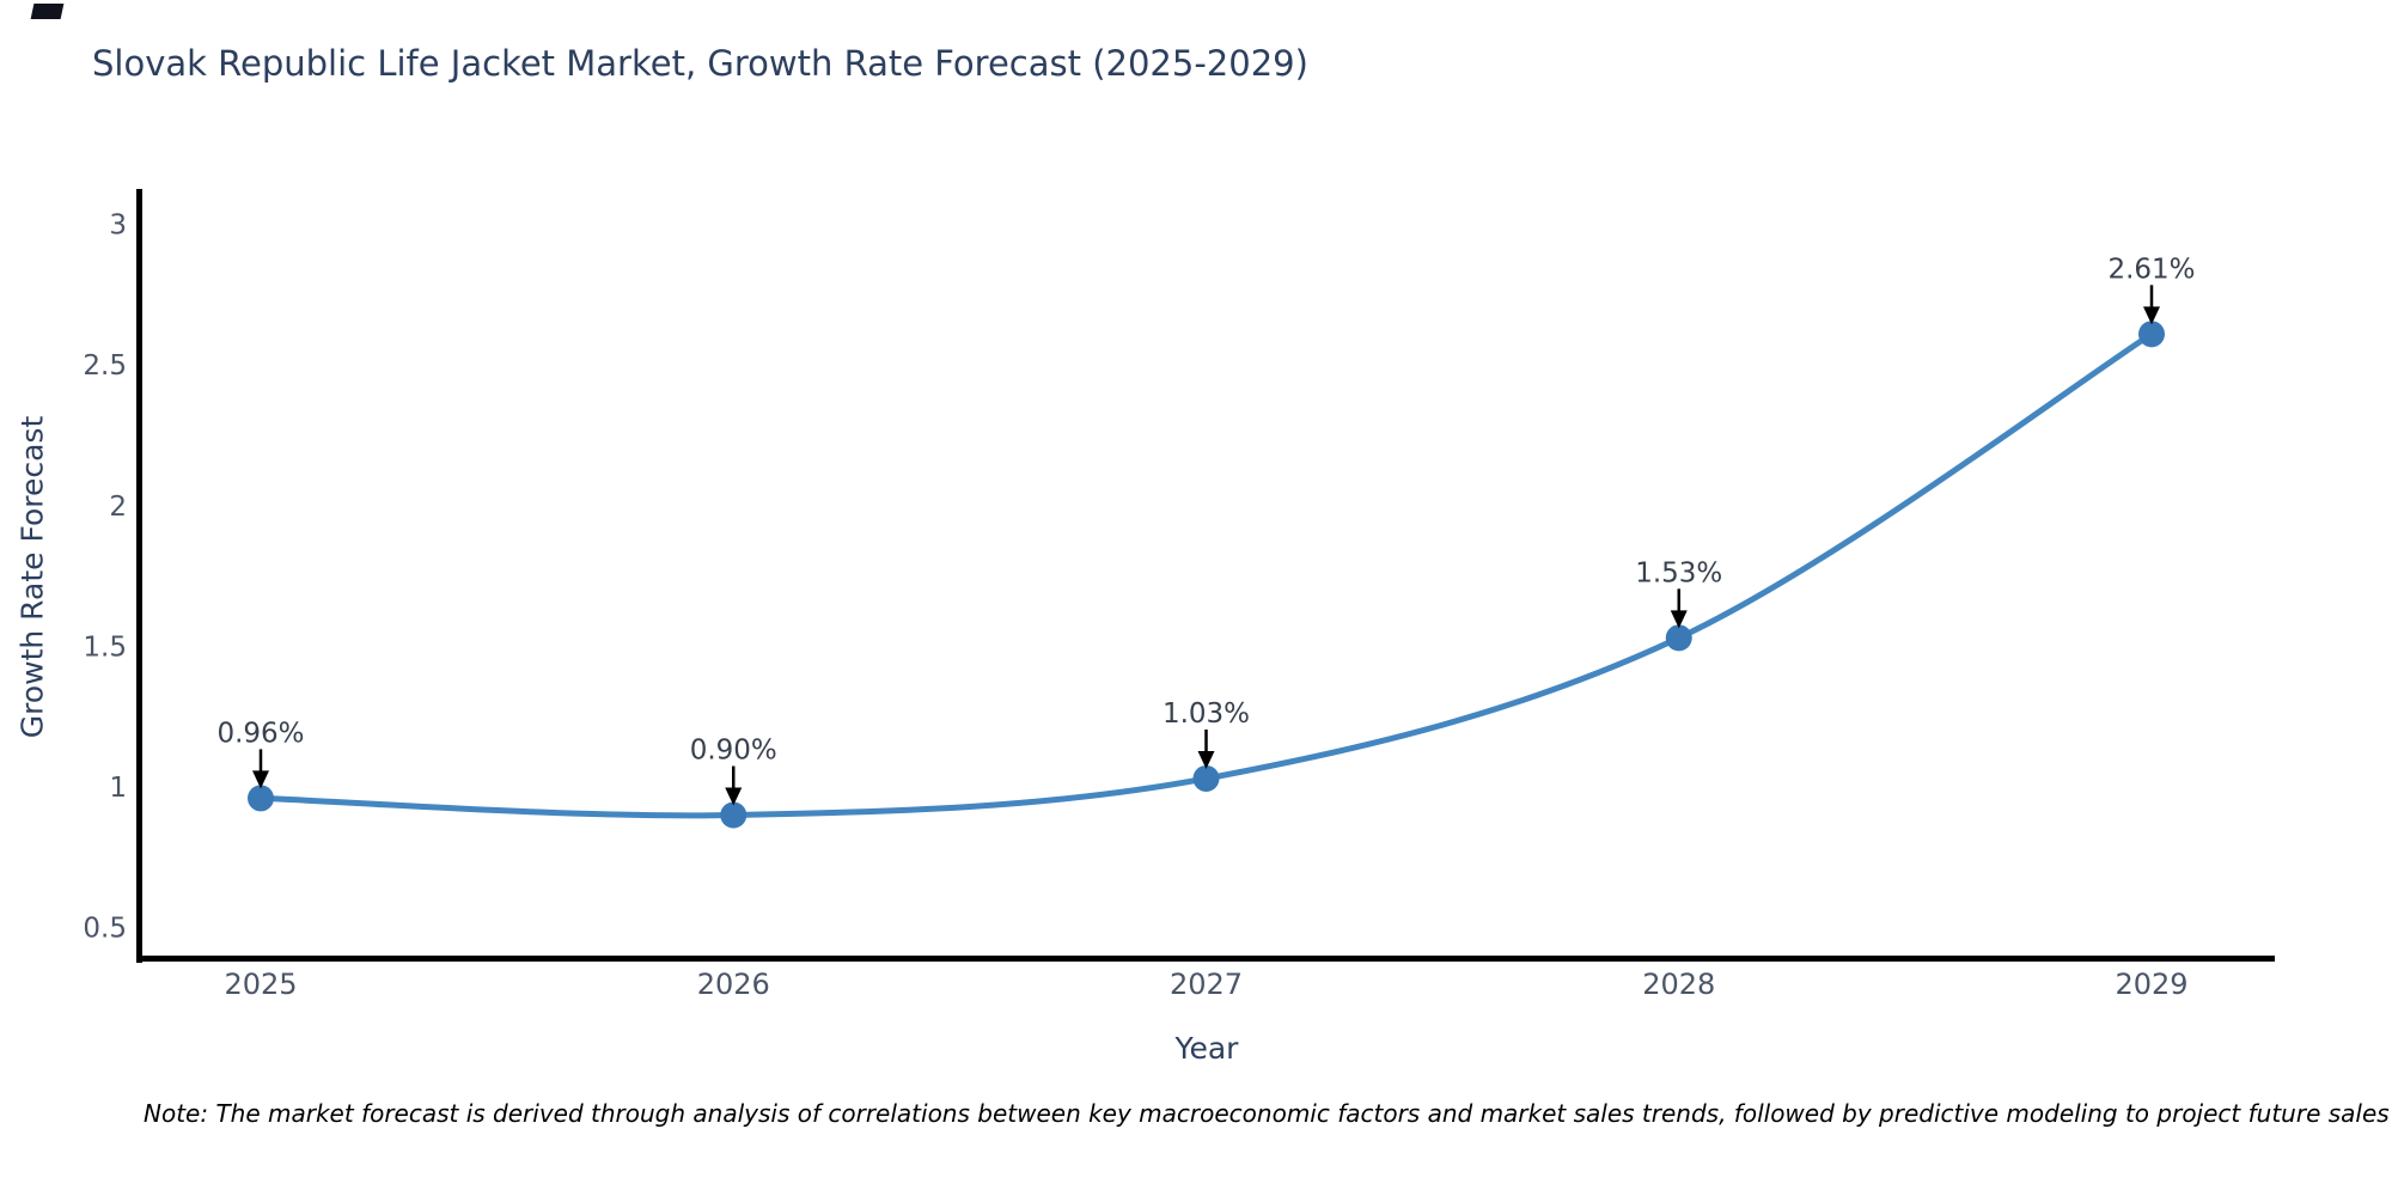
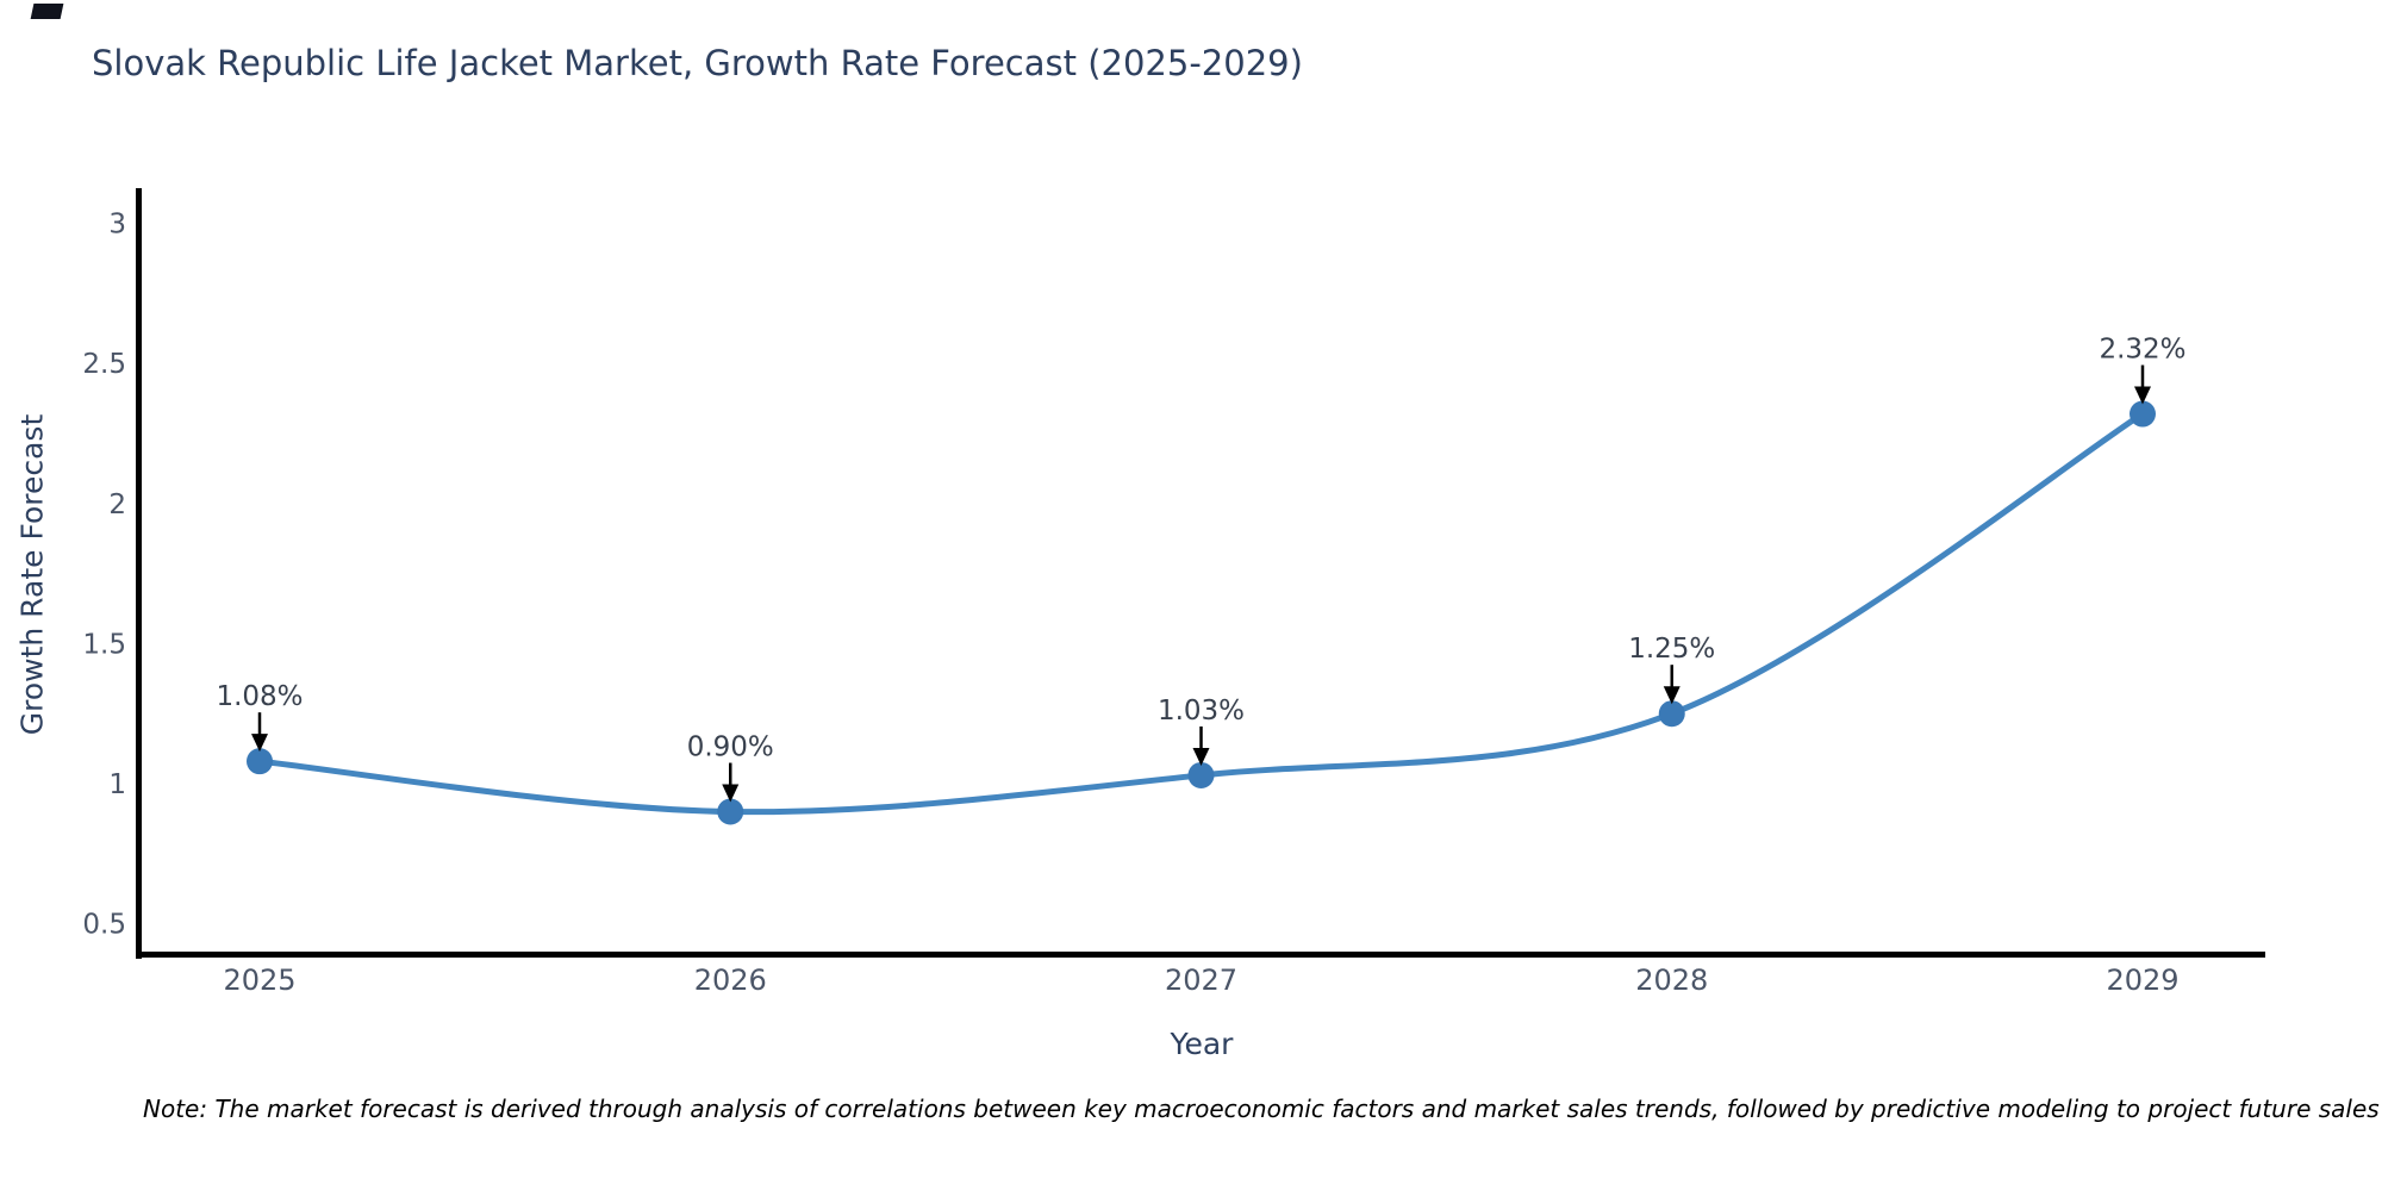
2025: 0.96% -> 1.08%
2028: 1.53% -> 1.25%
2029: 2.61% -> 2.32%
